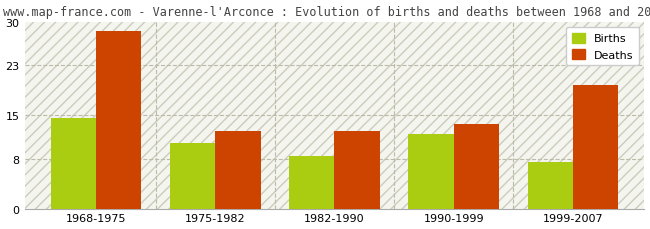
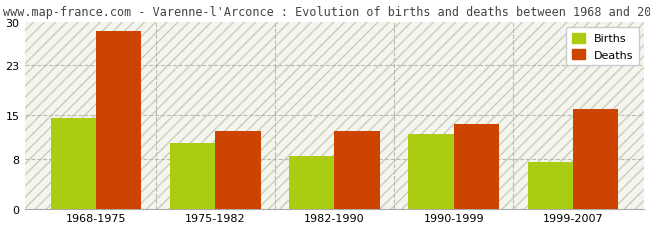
Deaths/1999-2007: 19.8 -> 16.0
